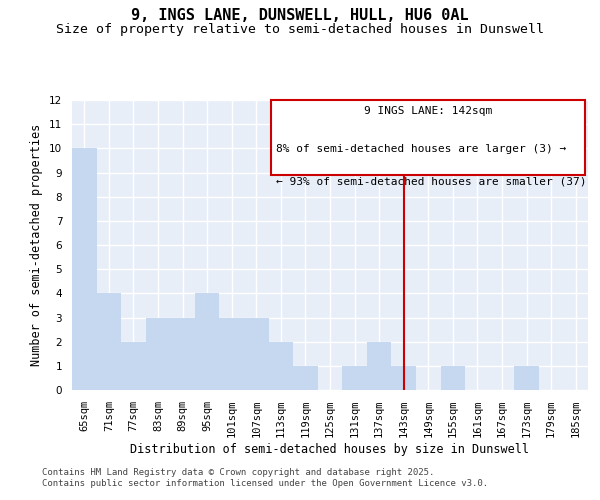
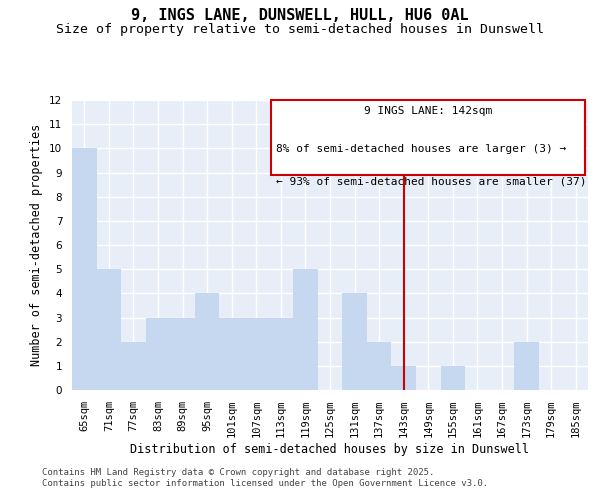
71sqm: 4 -> 5
113sqm: 2 -> 3
119sqm: 1 -> 5
131sqm: 1 -> 4
173sqm: 1 -> 2
